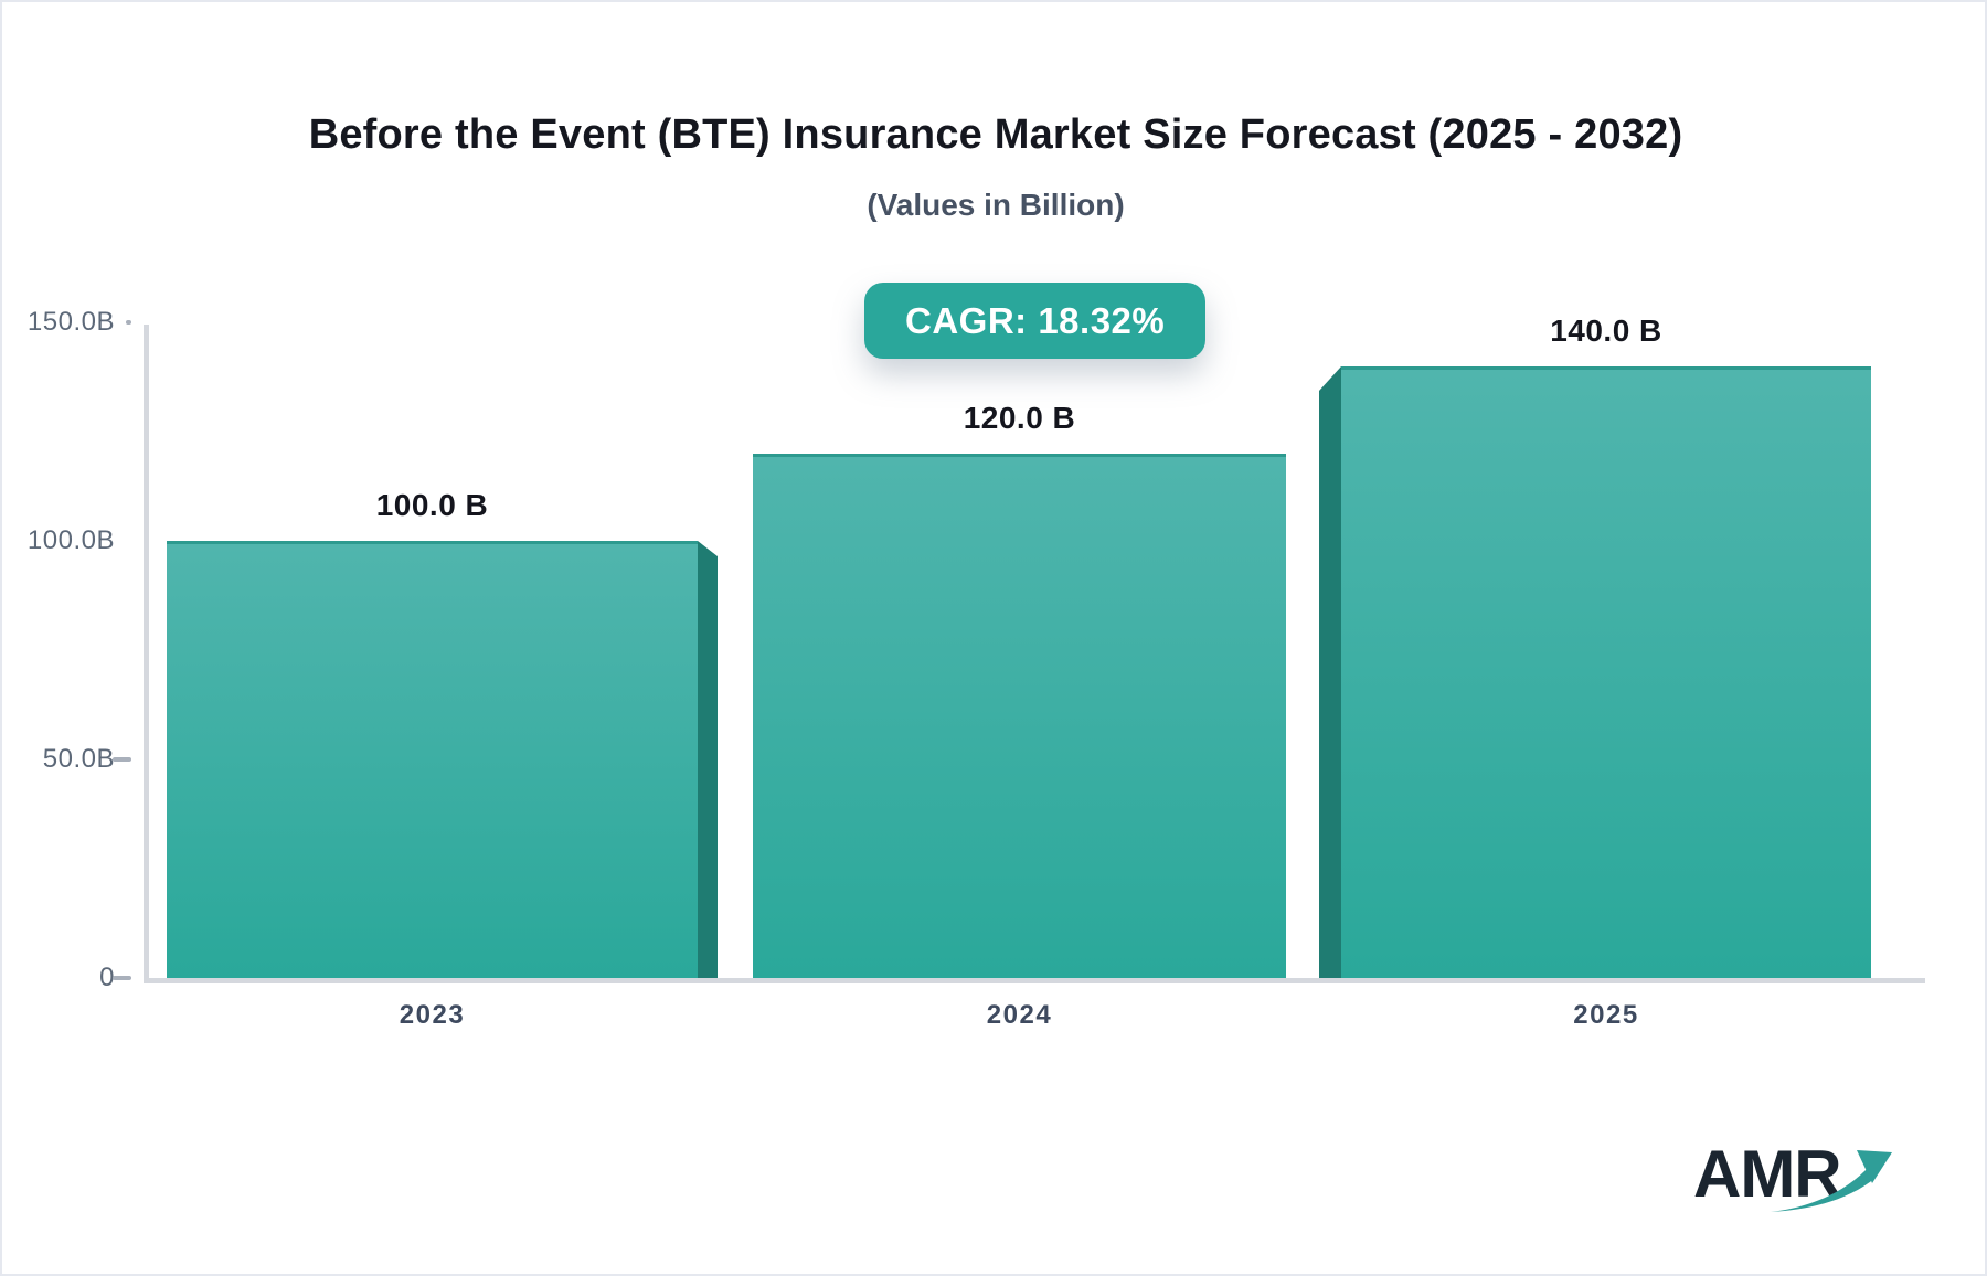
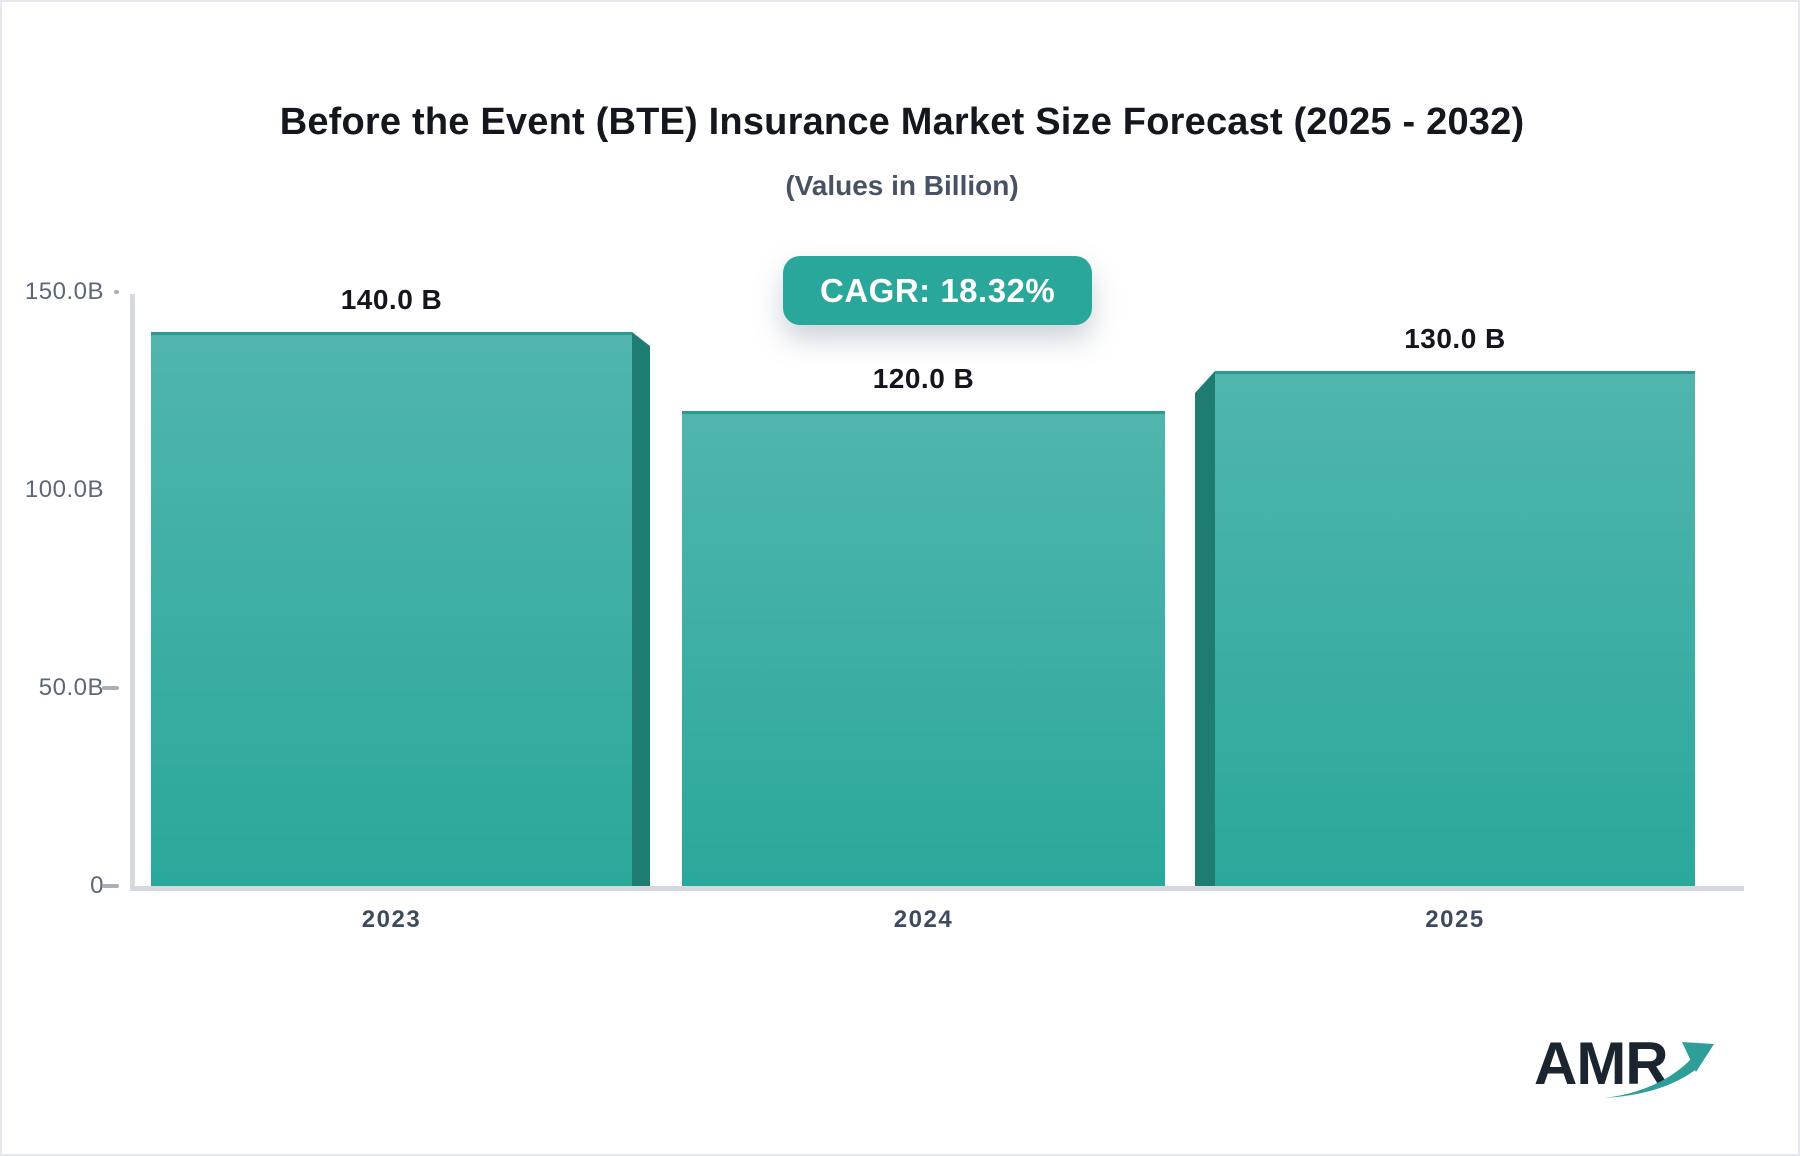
2023: 100.0 -> 140.0
2025: 140.0 -> 130.0
